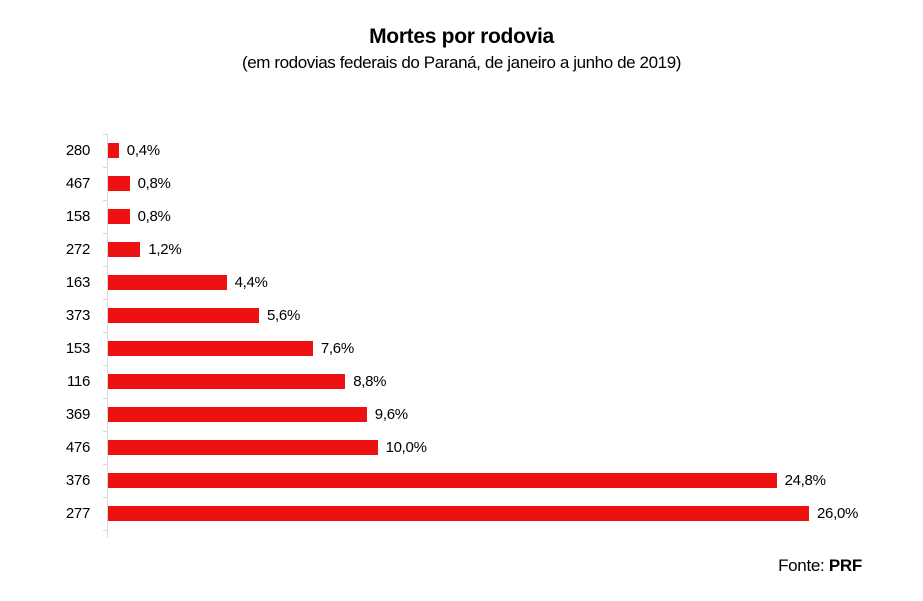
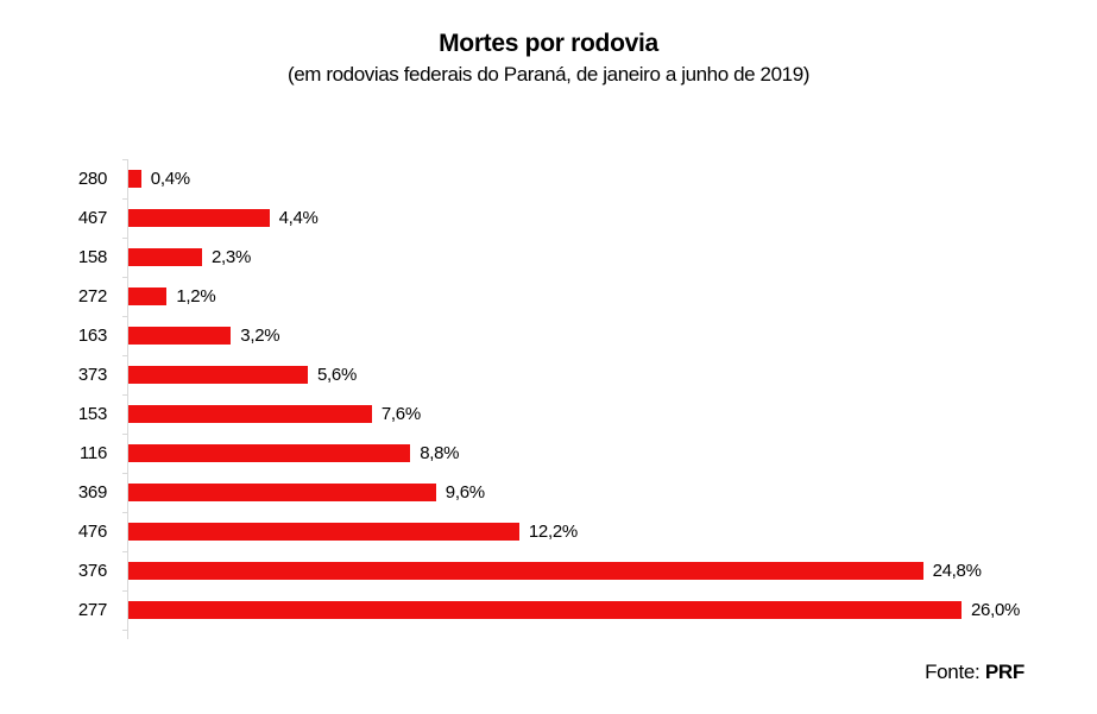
467: 0,8% -> 4,4%
158: 0,8% -> 2,3%
163: 4,4% -> 3,2%
476: 10,0% -> 12,2%
